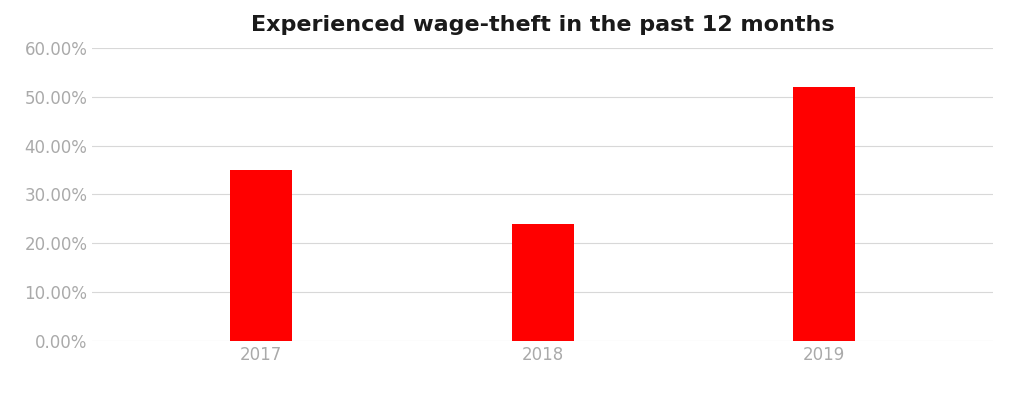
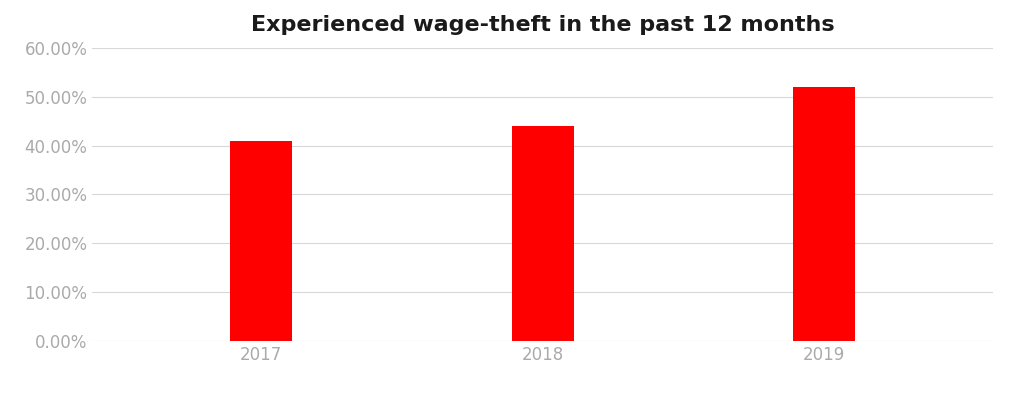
2017: 35% -> 41%
2018: 24% -> 44%
